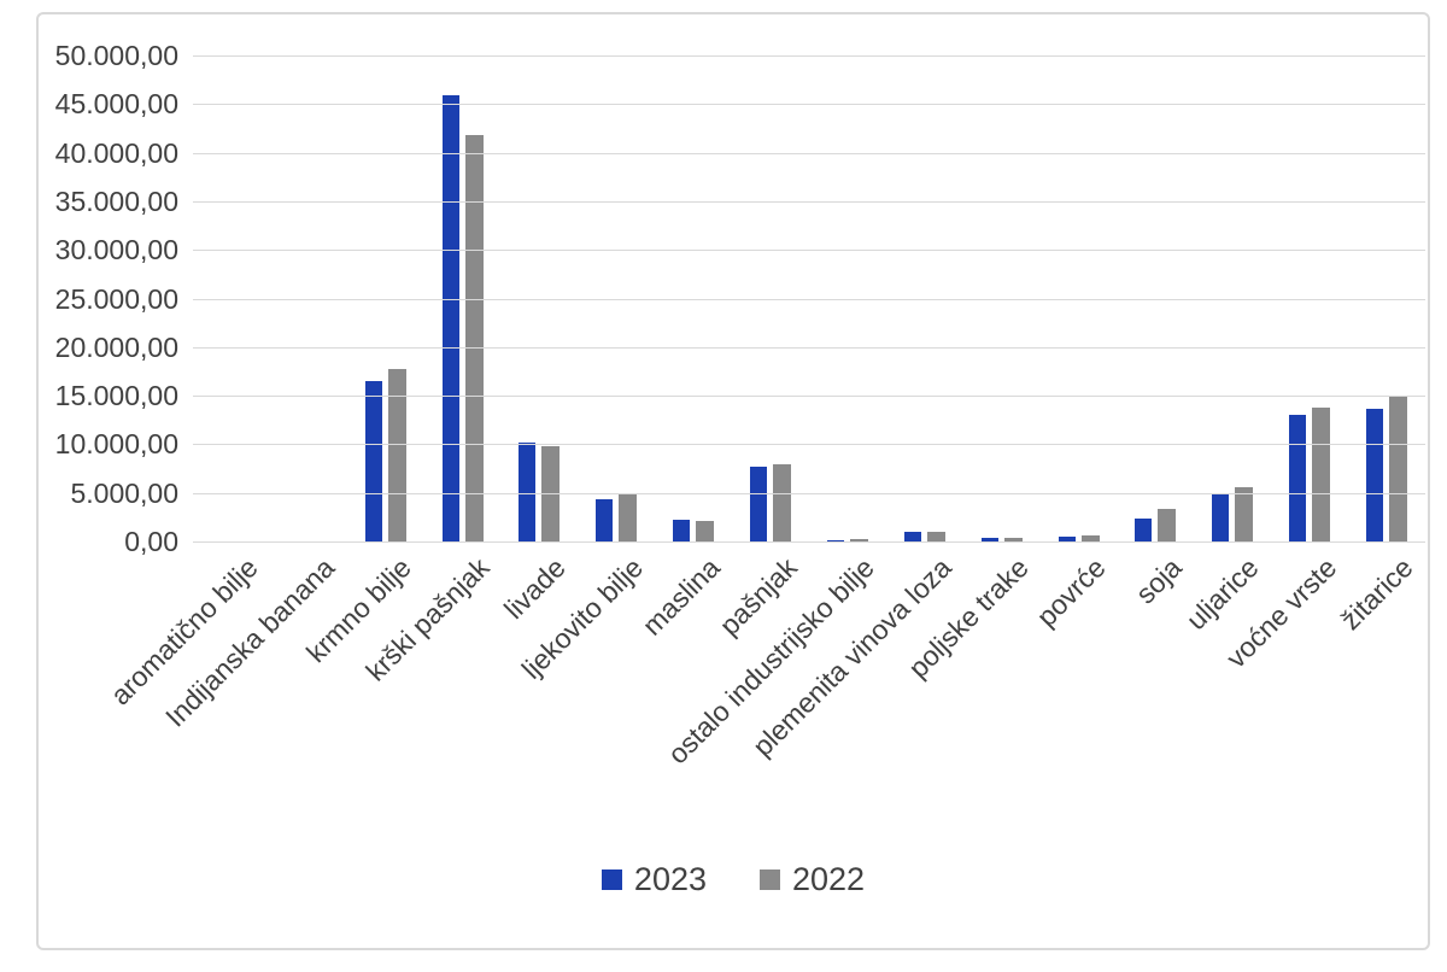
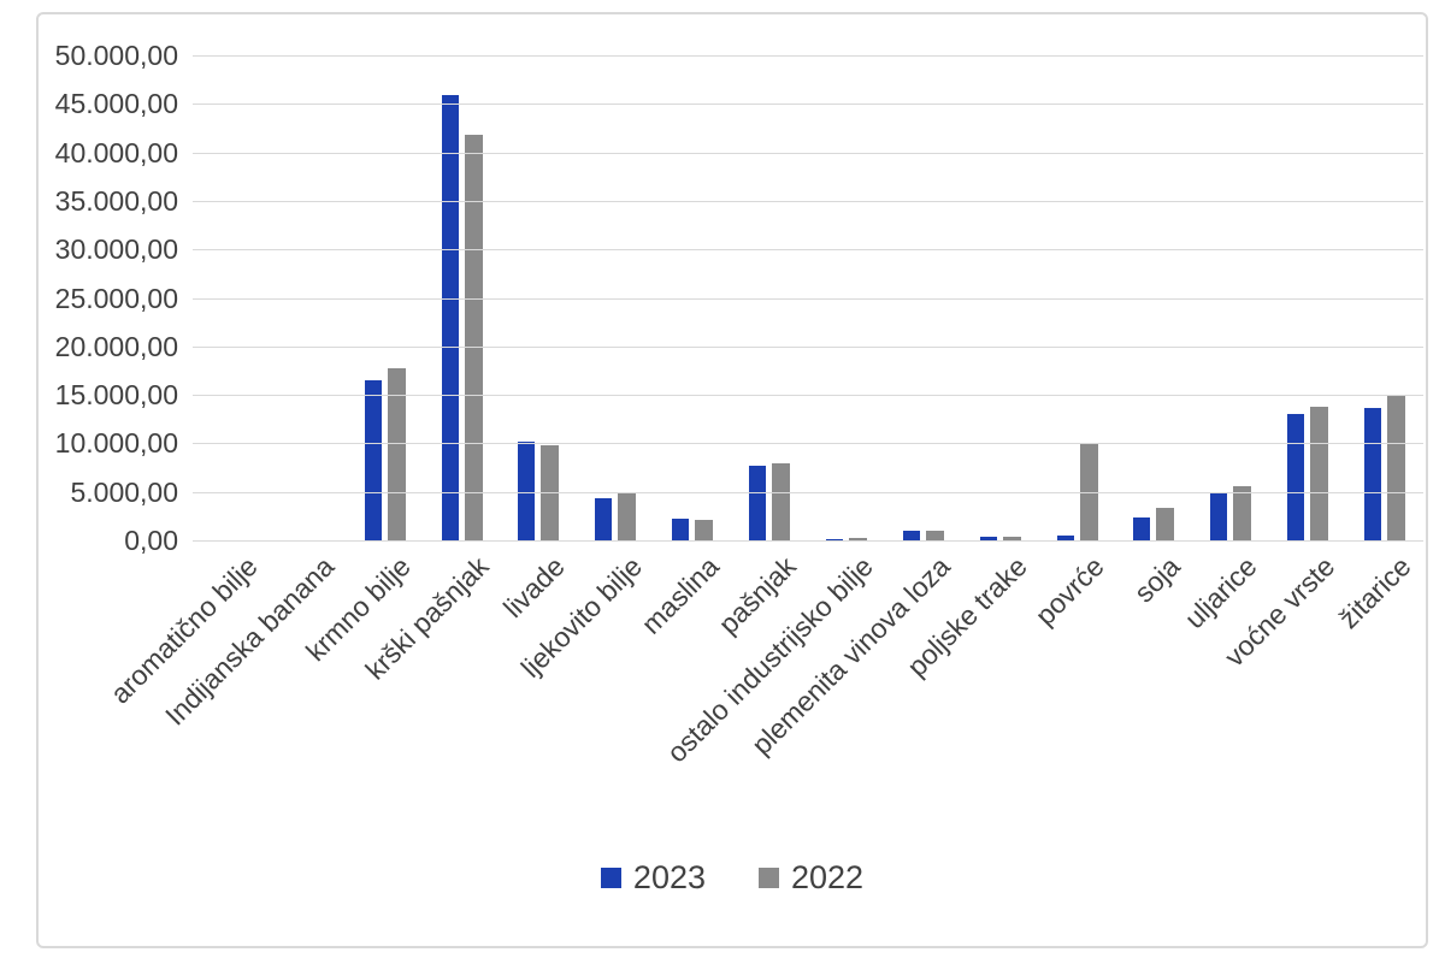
2022/povrće: 1000 -> 10000
